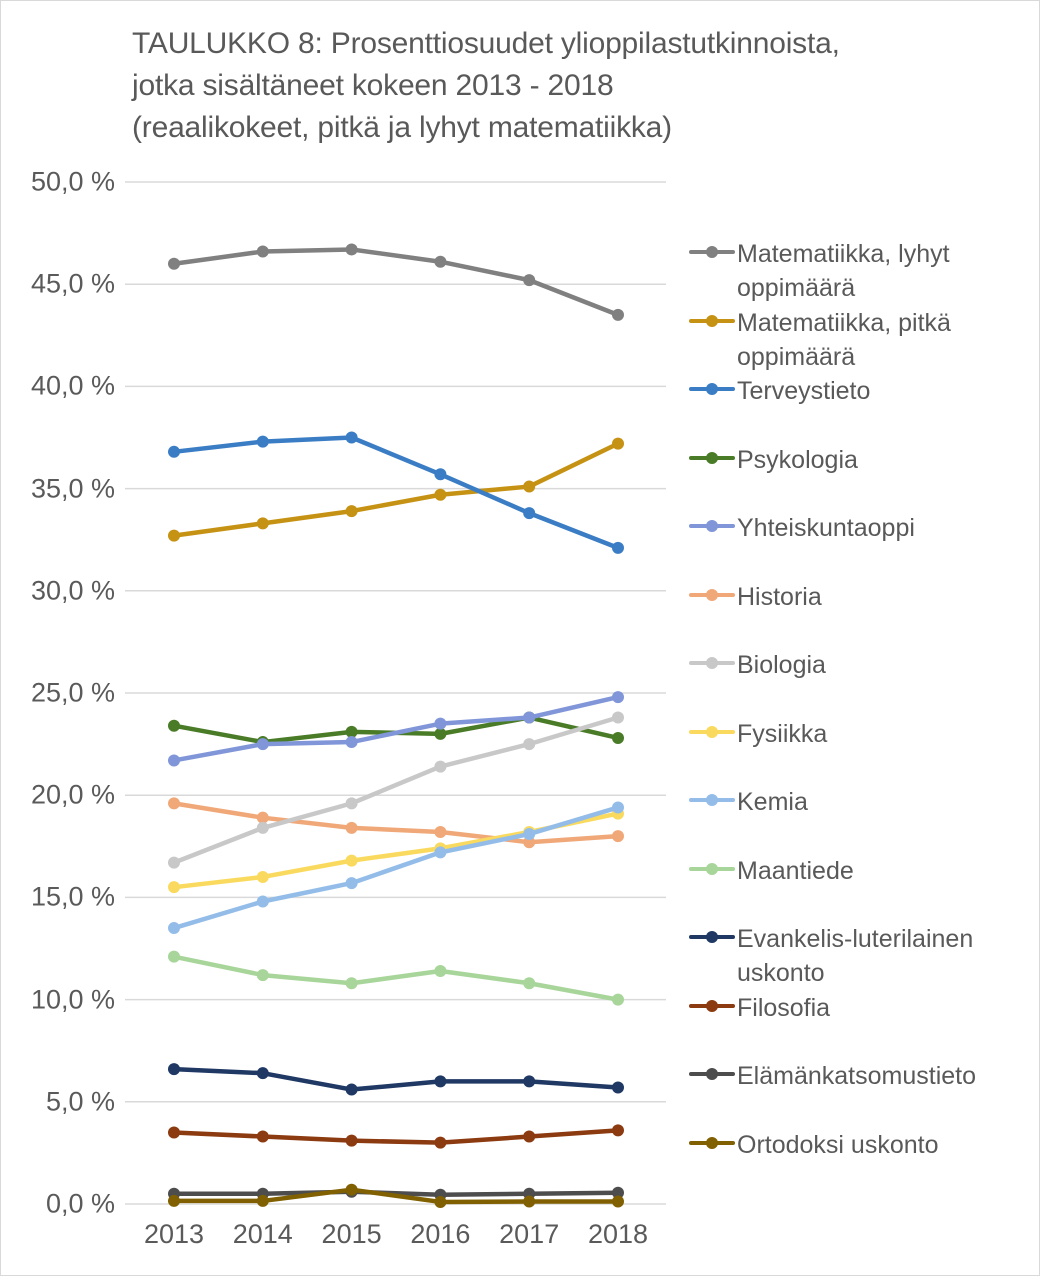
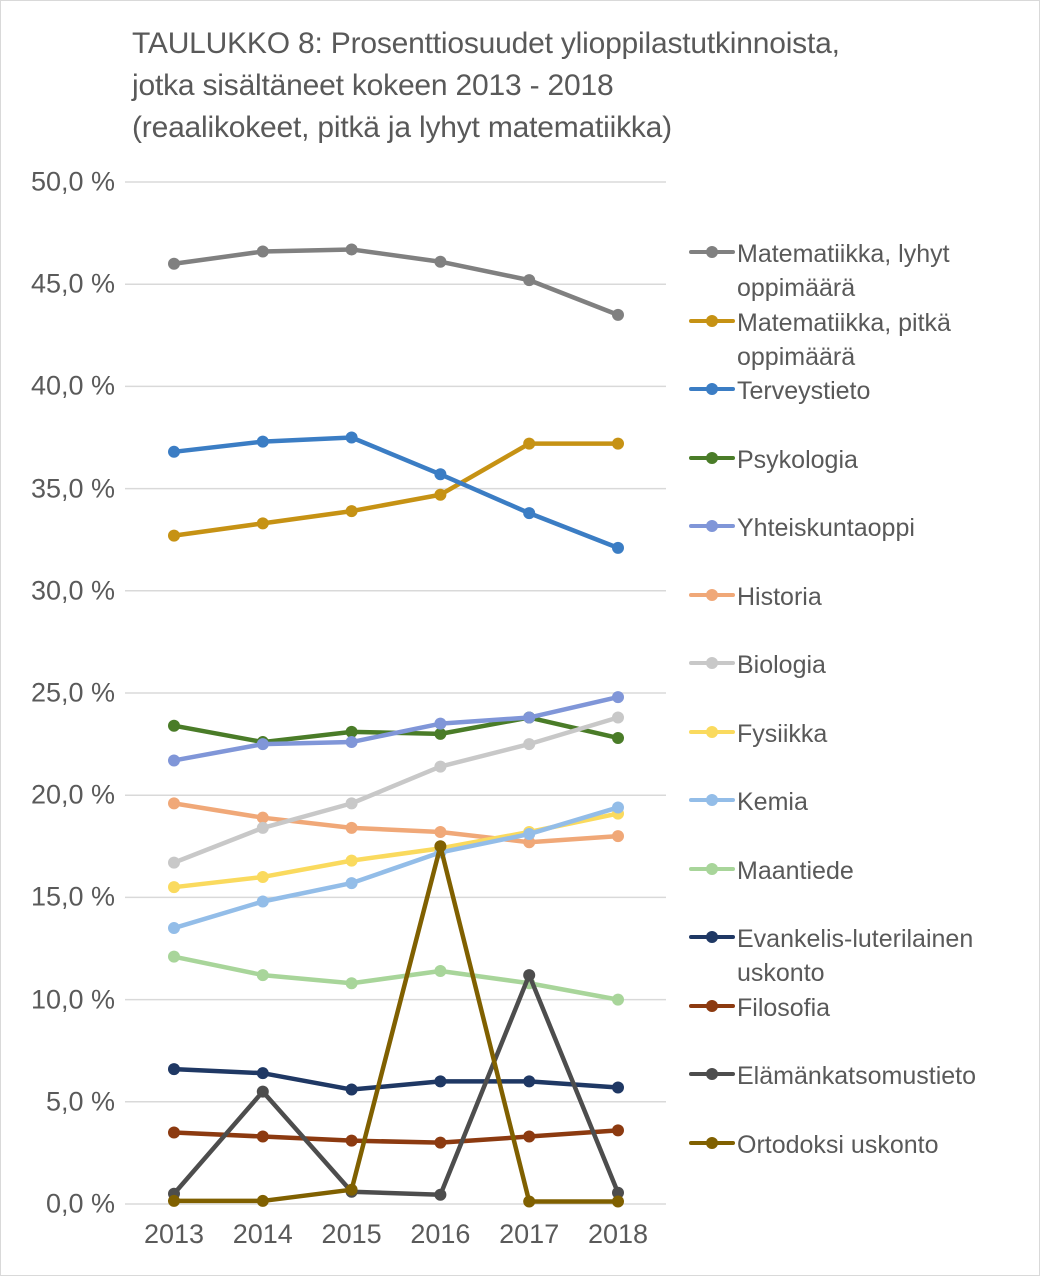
Elämänkatsomustieto/2014: 0,5% -> 5,5%
Ortodoksi uskonto/2016: 0,1% -> 17,5%
Matematiikka, pitkä oppimäärä/2017: 35,1% -> 37,2%
Elämänkatsomustieto/2017: 0,5% -> 11,2%
